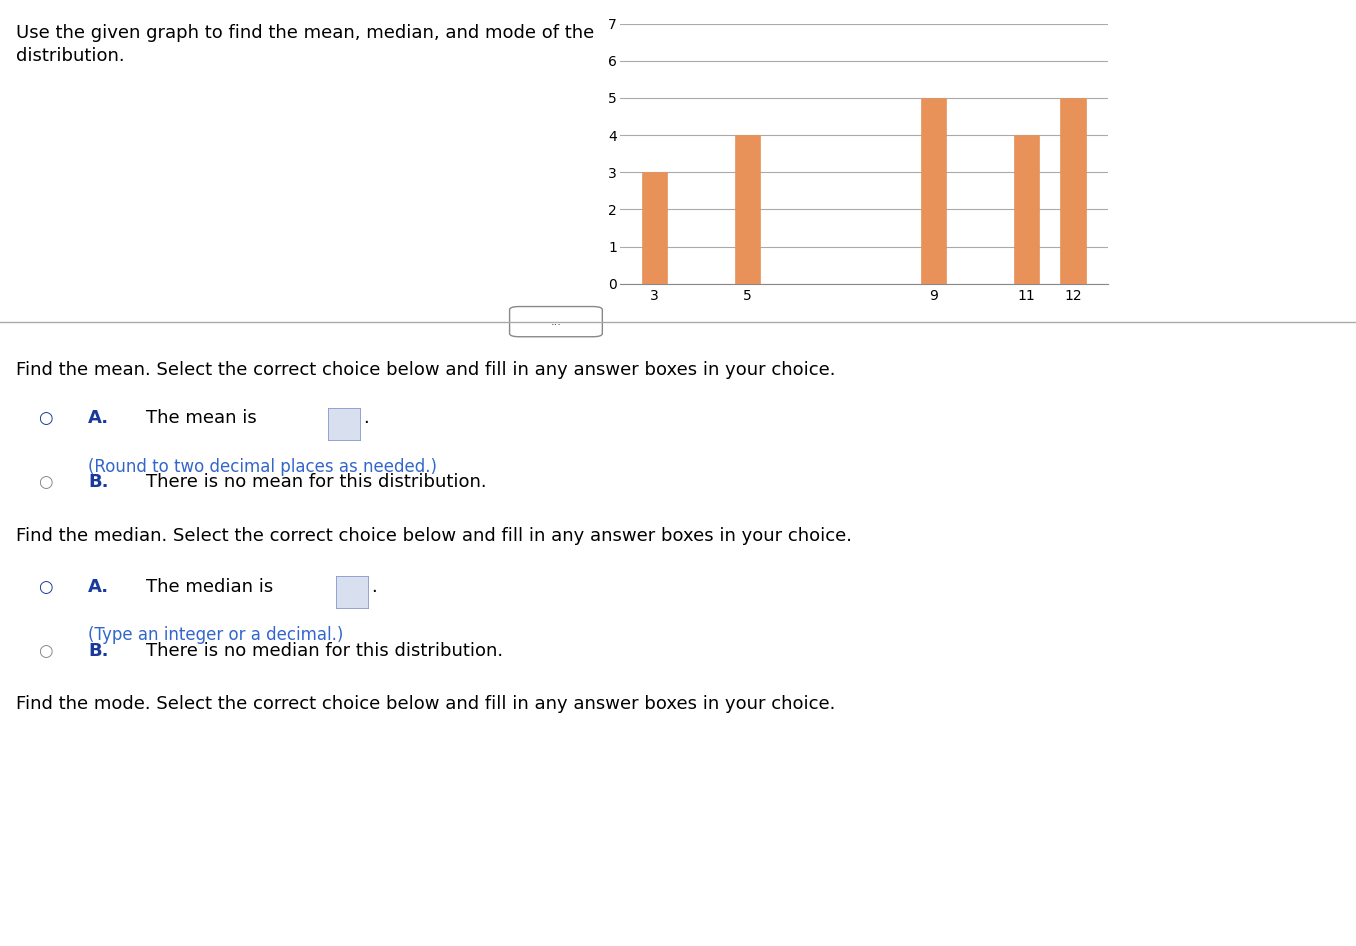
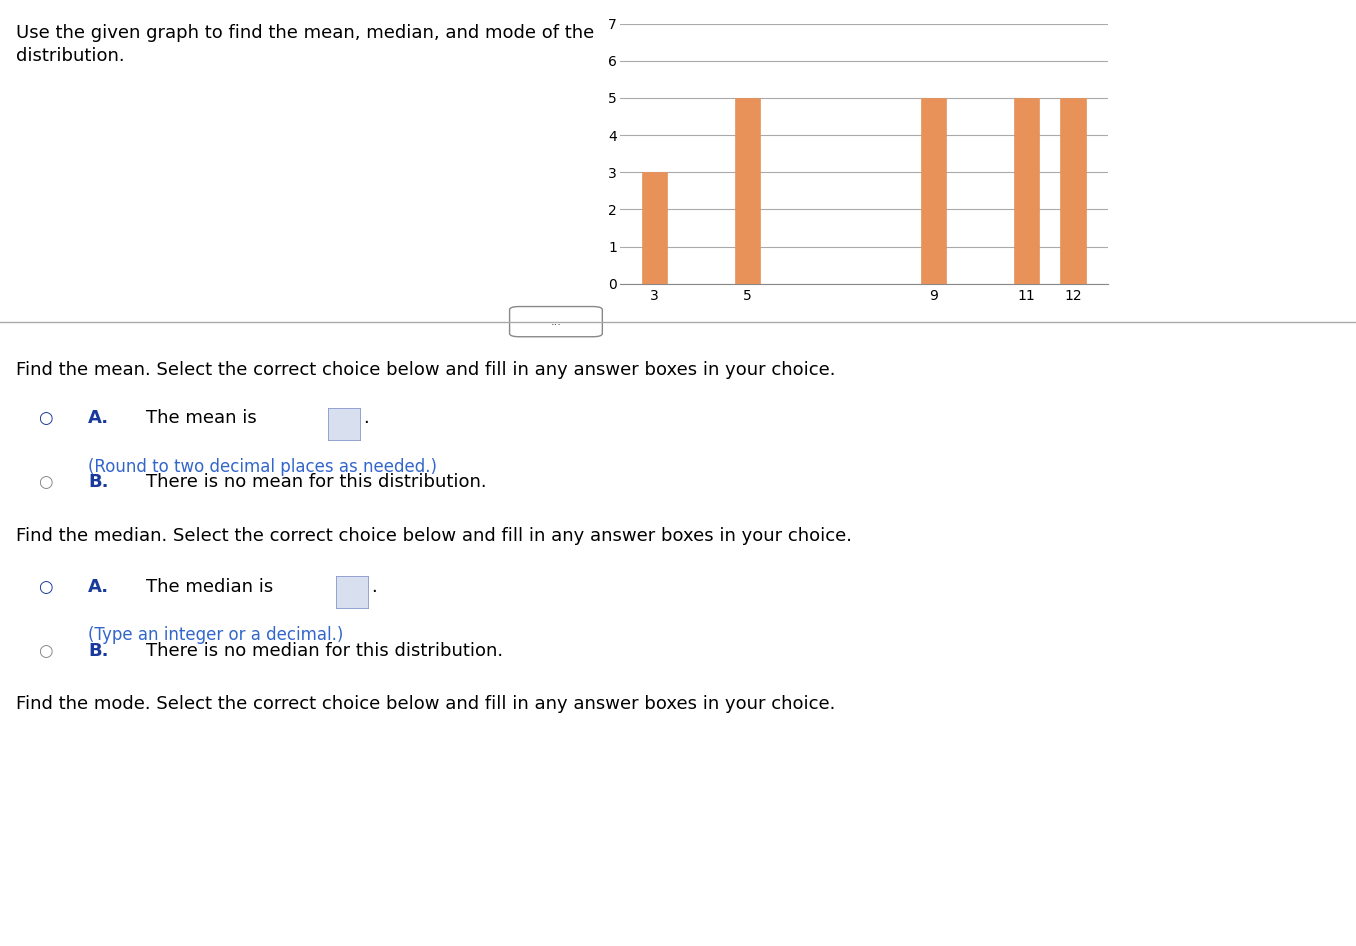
5: 4 -> 5
11: 4 -> 5
